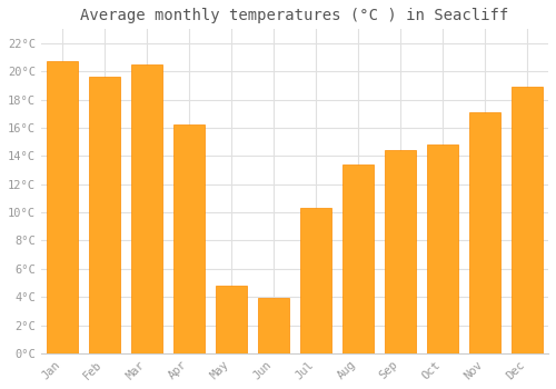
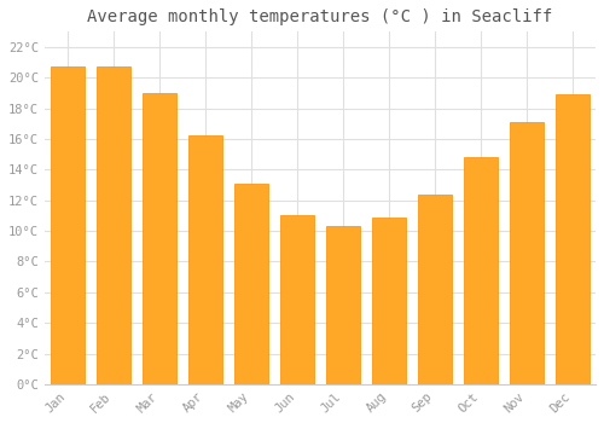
Feb: 19.6°C -> 20.7°C
Mar: 20.5°C -> 19.0°C
May: 4.8°C -> 13.1°C
Jun: 3.9°C -> 11.0°C
Aug: 13.4°C -> 10.9°C
Sep: 14.4°C -> 12.4°C
